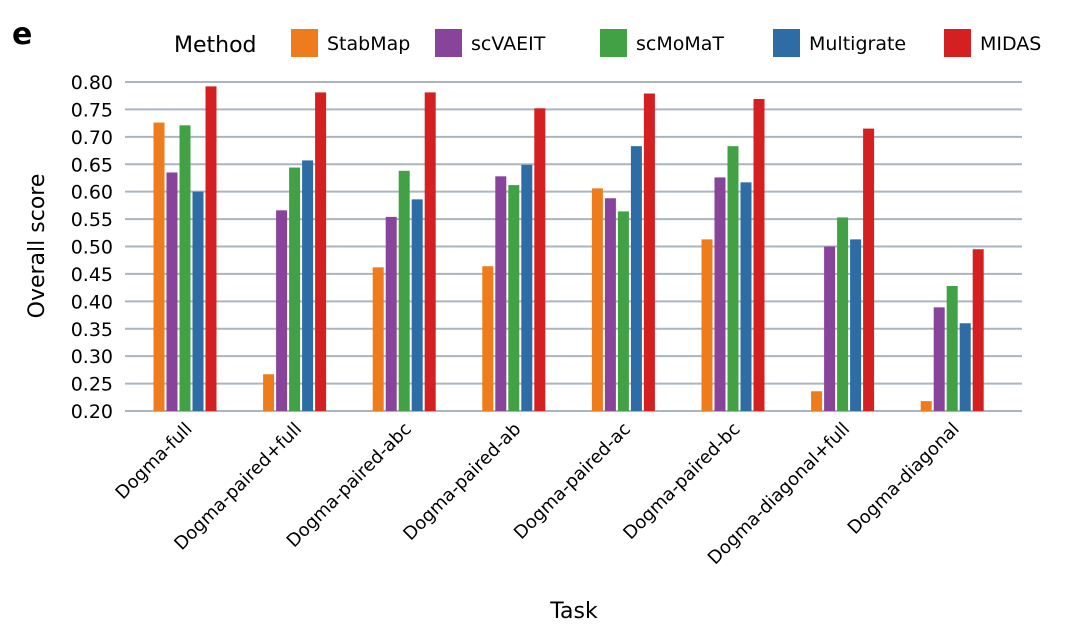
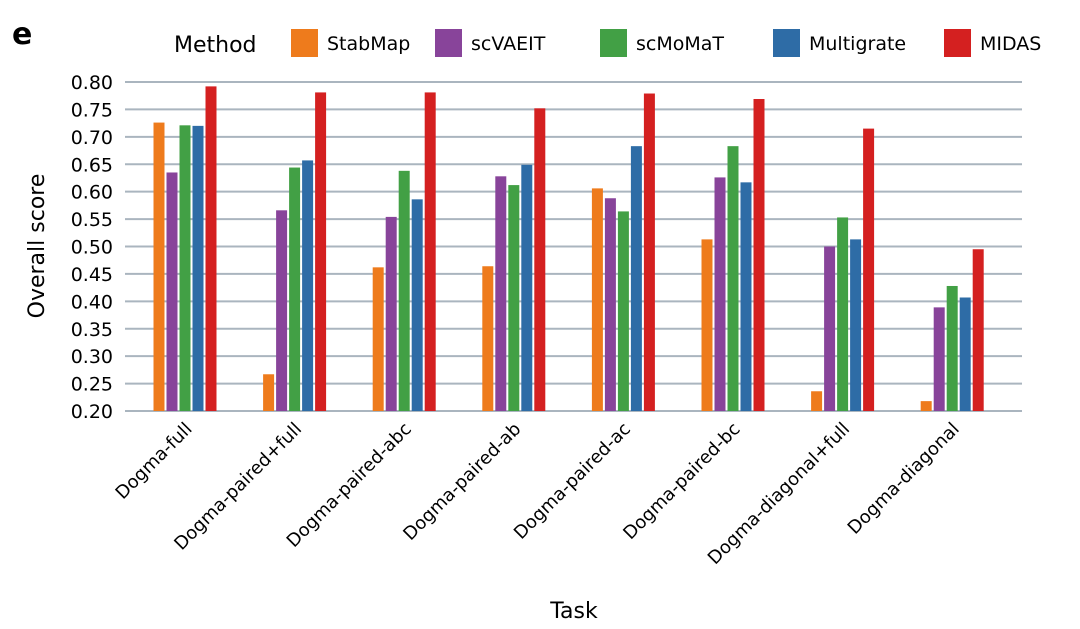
Multigrate/Dogma-full: 0.60 -> 0.72
Multigrate/Dogma-diagonal: 0.36 -> 0.41
